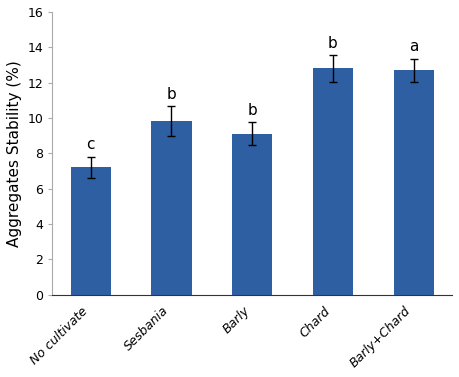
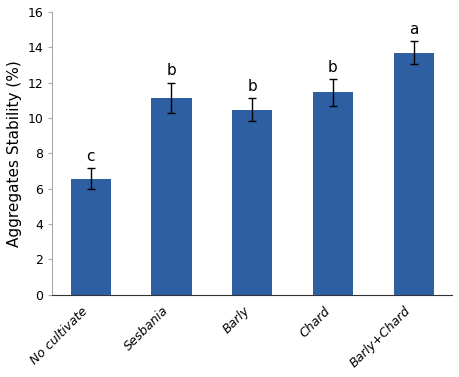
No cultivate: 7.2 -> 6.5
Sesbania: 9.8 -> 11.2
Barly: 9.1 -> 10.4
Chard: 12.8 -> 11.4
Barly+Chard: 12.7 -> 13.7
